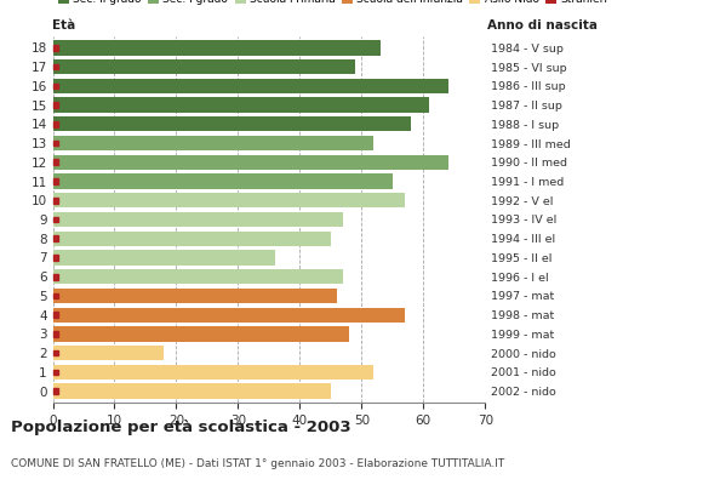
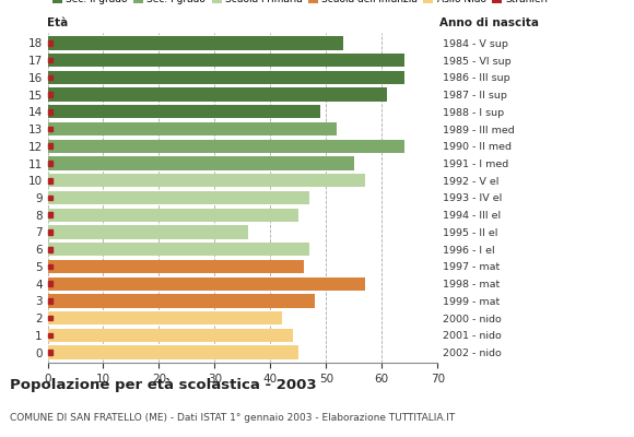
17: 49 -> 64
14: 58 -> 49
2: 18 -> 42
1: 52 -> 44
